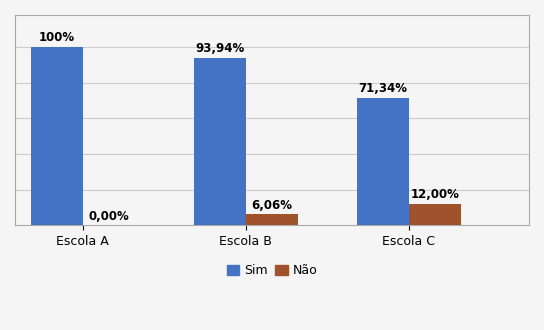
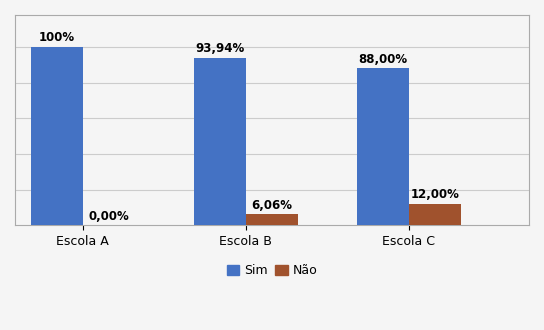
Sim/Escola C: 71,34% -> 88,00%
